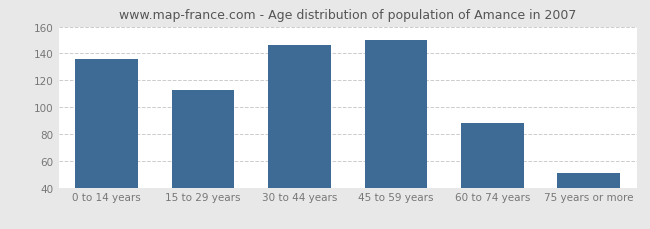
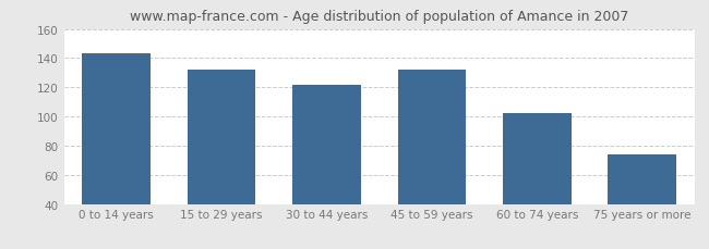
0 to 14 years: 136 -> 143
15 to 29 years: 113 -> 132
30 to 44 years: 146 -> 122
45 to 59 years: 150 -> 132
60 to 74 years: 88 -> 102
75 years or more: 51 -> 74
